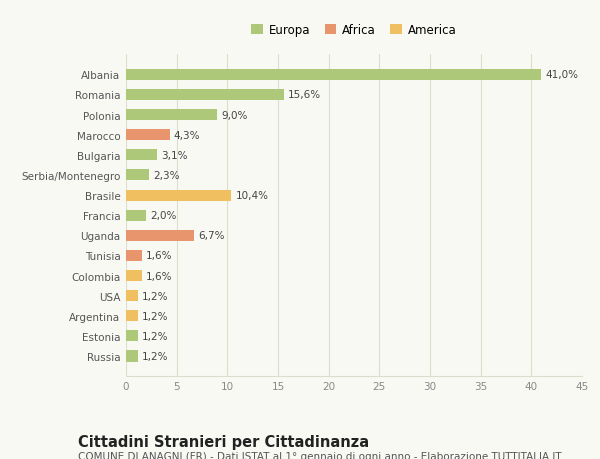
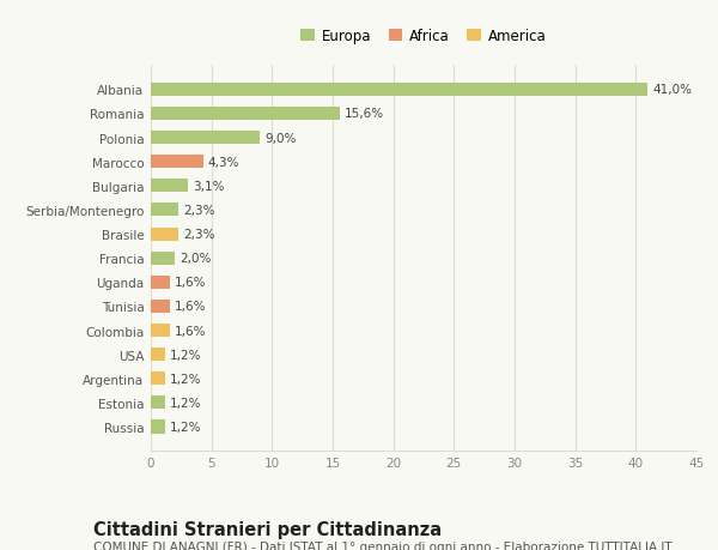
Brasile: 10,4% -> 2,3%
Uganda: 6,7% -> 1,6%
